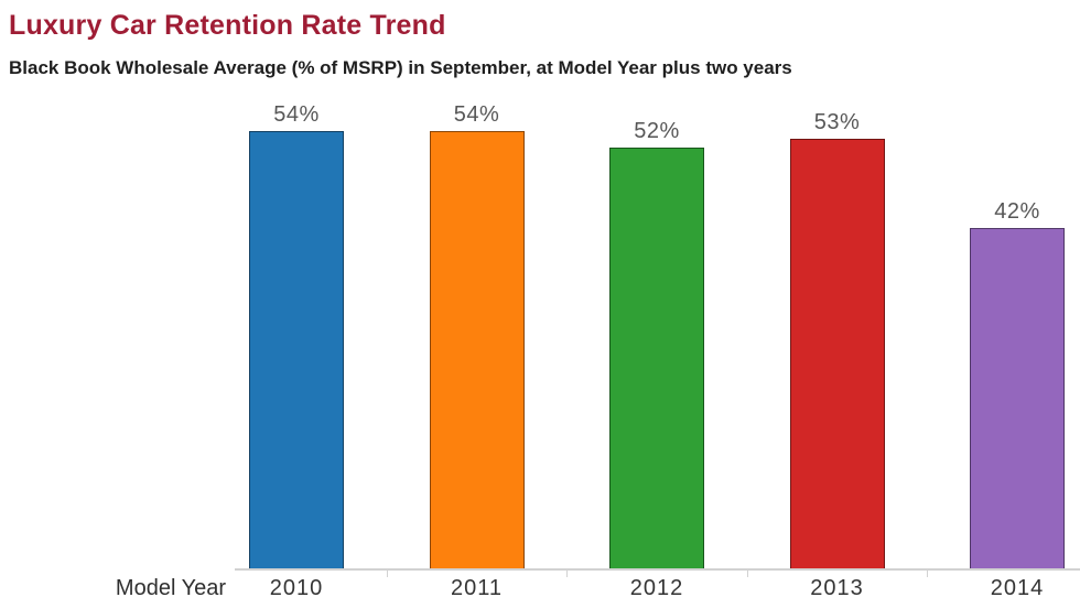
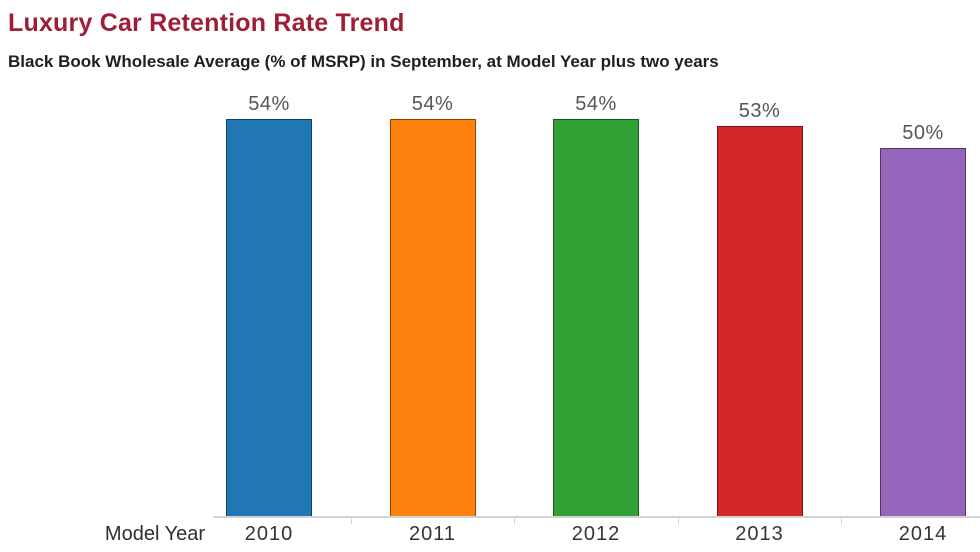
2012: 52% -> 54%
2014: 42% -> 50%
